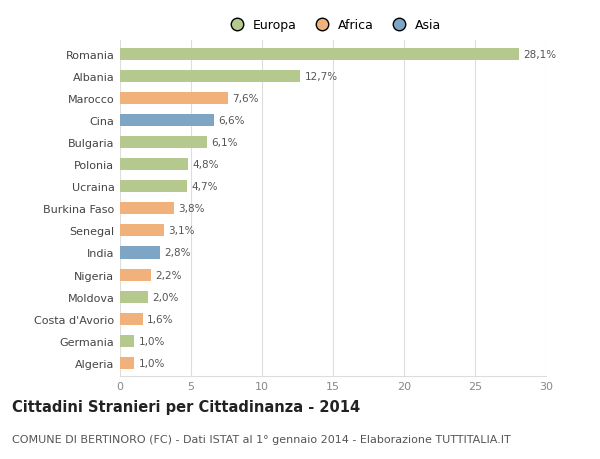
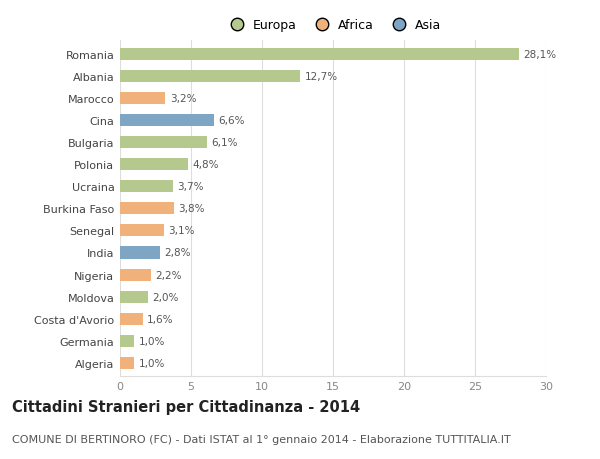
Marocco: 7,6% -> 3,2%
Ucraina: 4,7% -> 3,7%
